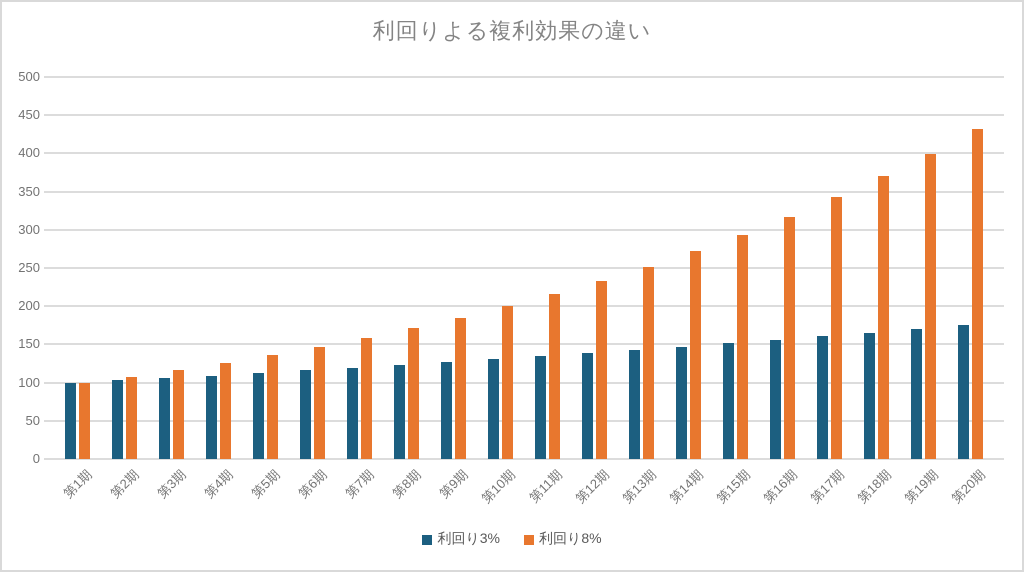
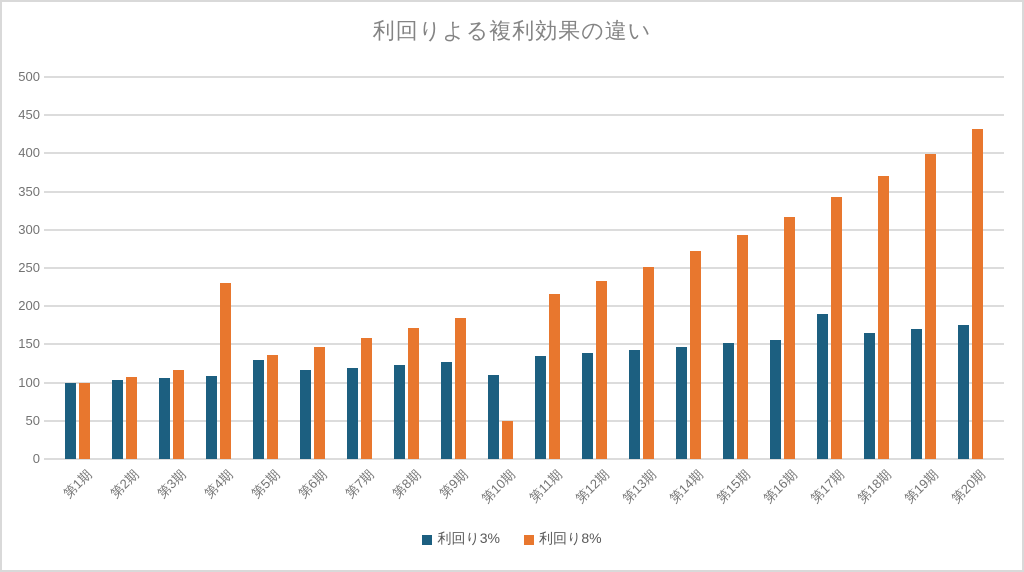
利回り8%/第4期: 130 -> 230
利回り3%/第5期: 110 -> 130
利回り3%/第10期: 130 -> 110
利回り8%/第10期: 200 -> 50
利回り3%/第17期: 160 -> 190
